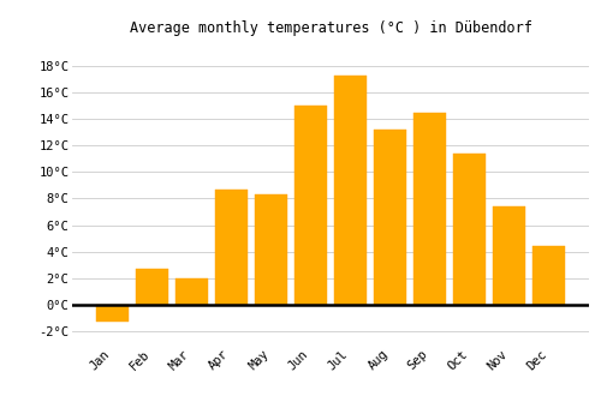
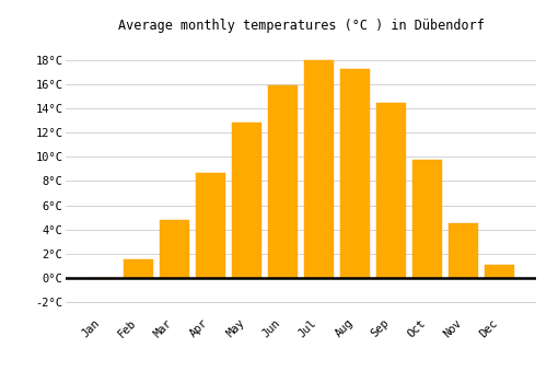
Jan: -1.3°C -> -0.1°C
Feb: 2.7°C -> 1.5°C
Mar: 2.0°C -> 4.8°C
May: 8.3°C -> 12.8°C
Jun: 15.0°C -> 15.9°C
Jul: 17.3°C -> 18.0°C
Aug: 13.2°C -> 17.3°C
Oct: 11.4°C -> 9.8°C
Nov: 7.4°C -> 4.5°C
Dec: 4.4°C -> 1.1°C
